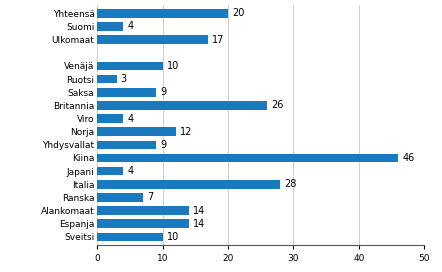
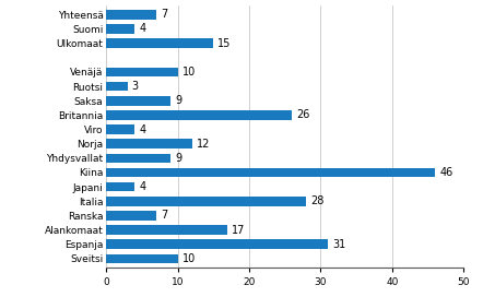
Yhteensä: 20 -> 7
Ulkomaat: 17 -> 15
Alankomaat: 14 -> 17
Espanja: 14 -> 31
